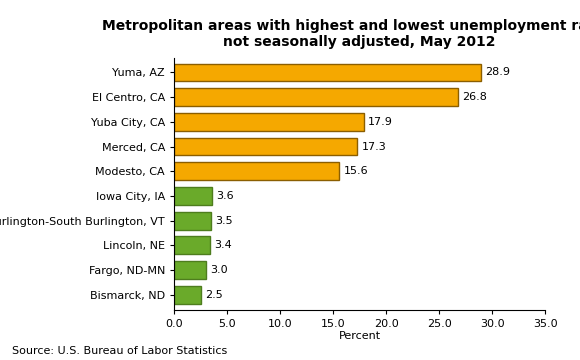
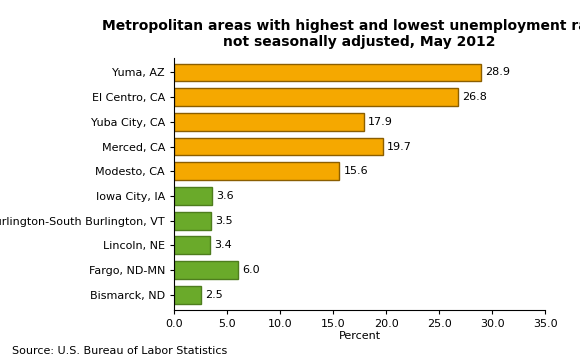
Merced, CA: 17.3 -> 19.7
Fargo, ND-MN: 3.0 -> 6.0
